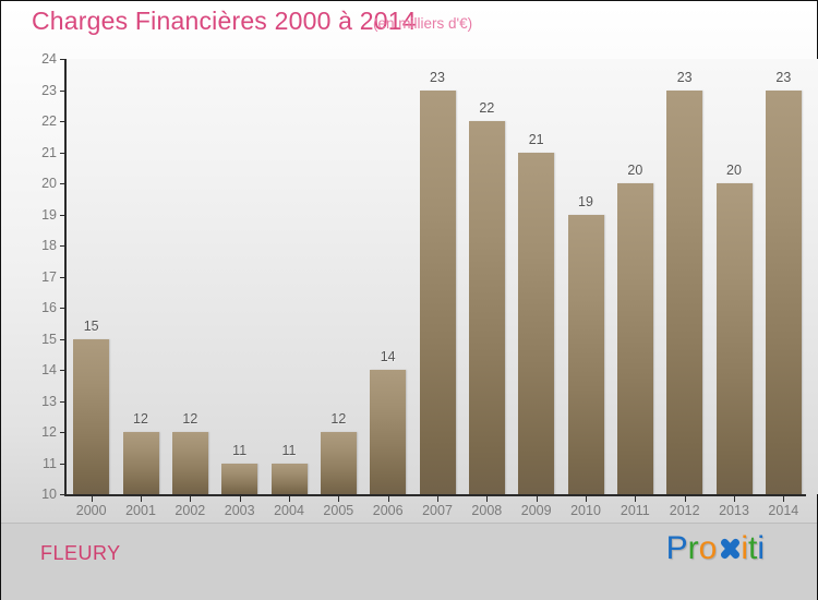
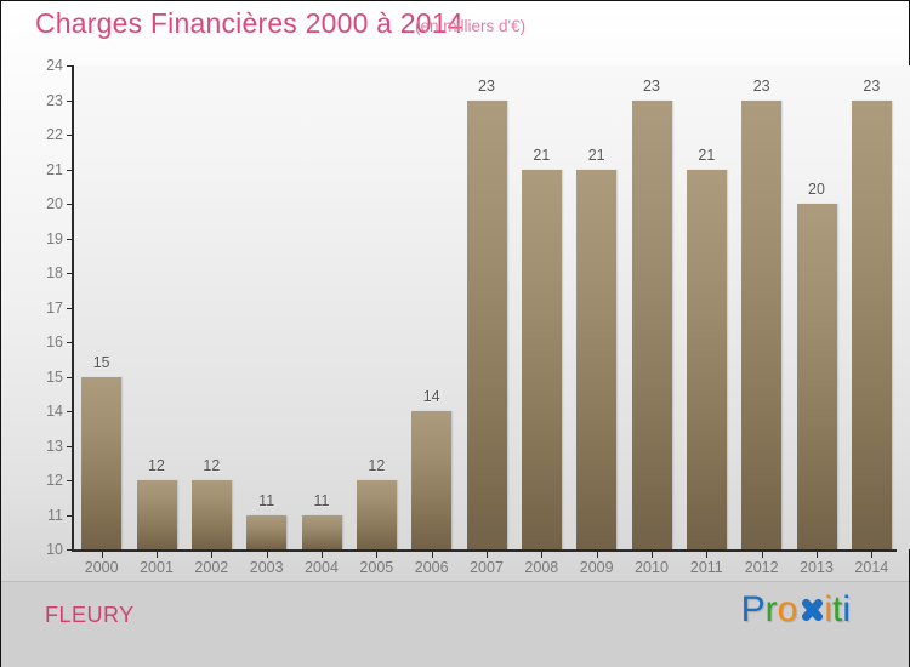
2008: 22 -> 21
2010: 19 -> 23
2011: 20 -> 21
